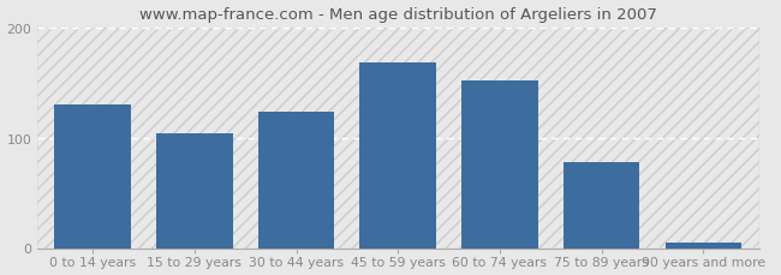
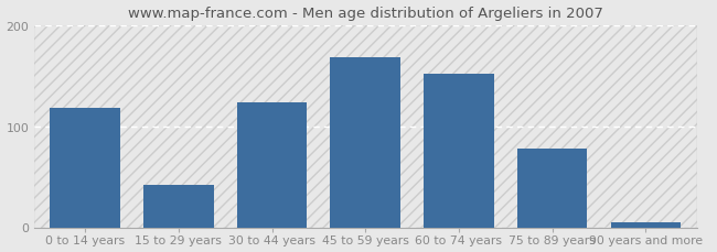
0 to 14 years: 130 -> 118
15 to 29 years: 104 -> 42
